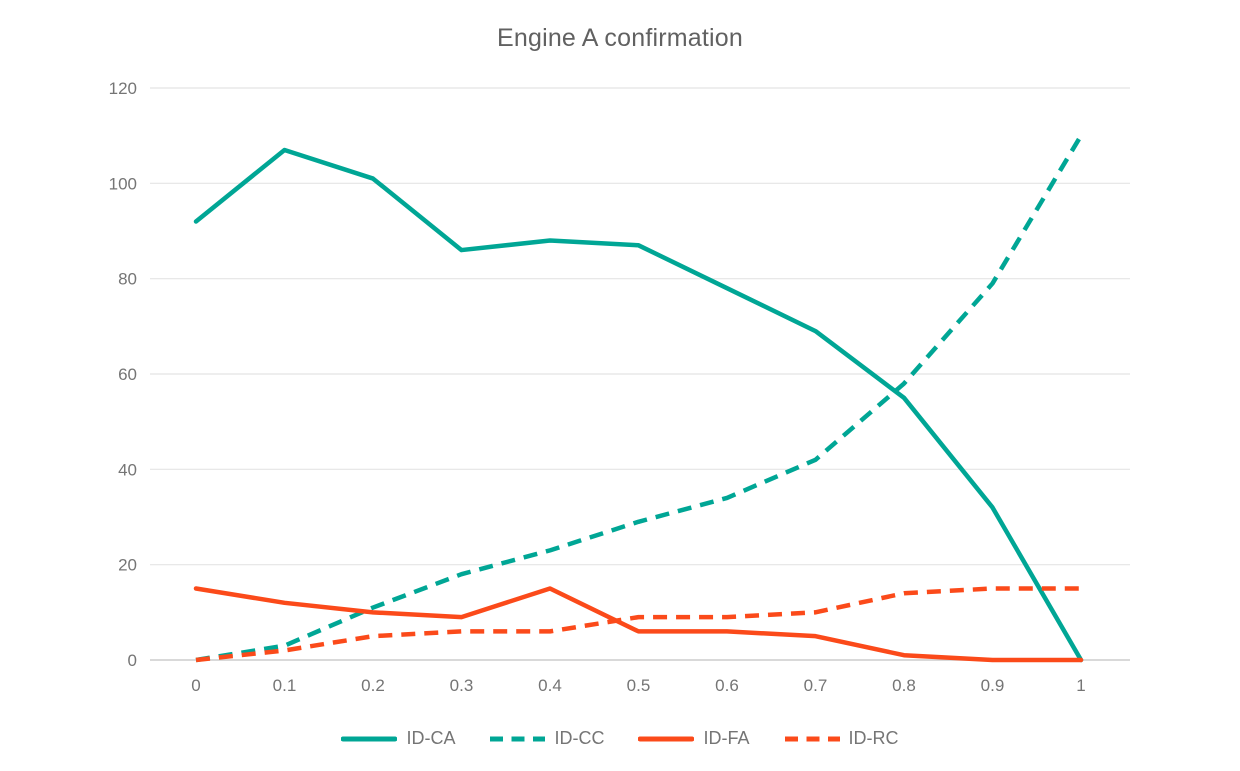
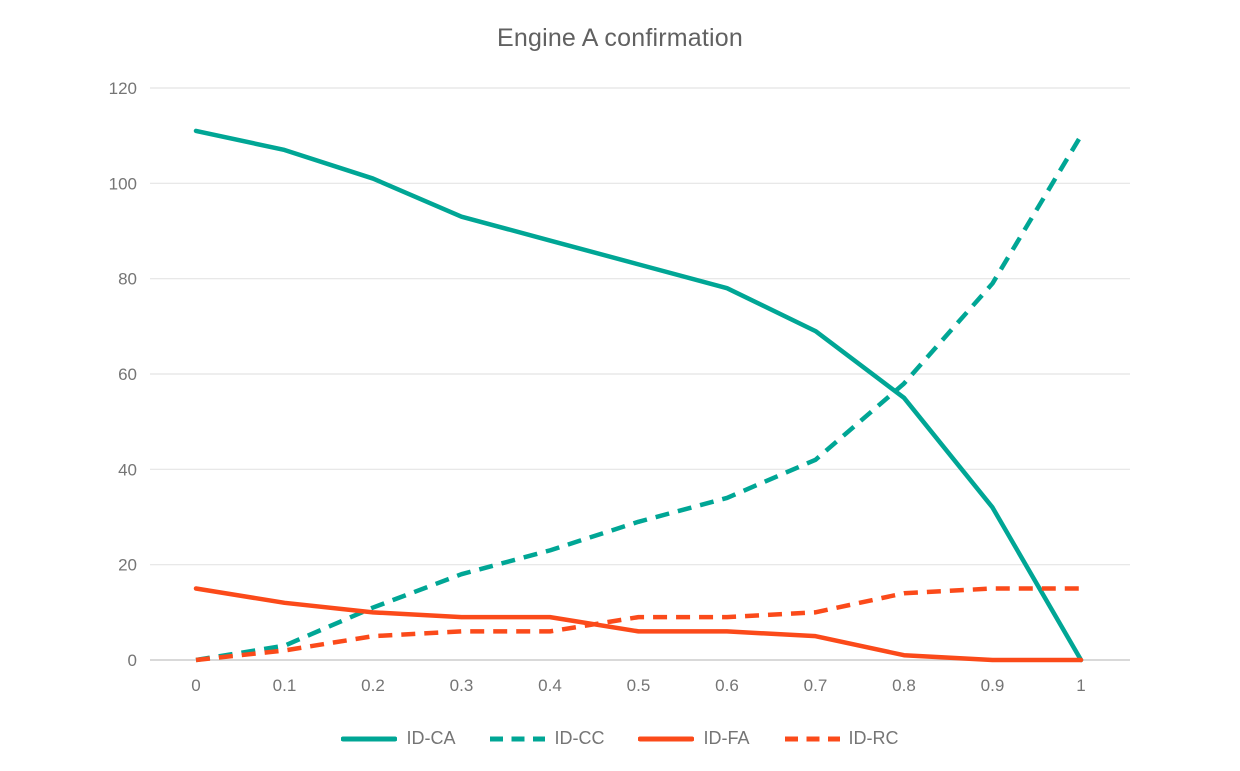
ID-CA/0: 92 -> 111
ID-CA/0.3: 86 -> 93
ID-FA/0.4: 15 -> 9
ID-CA/0.5: 87 -> 83
